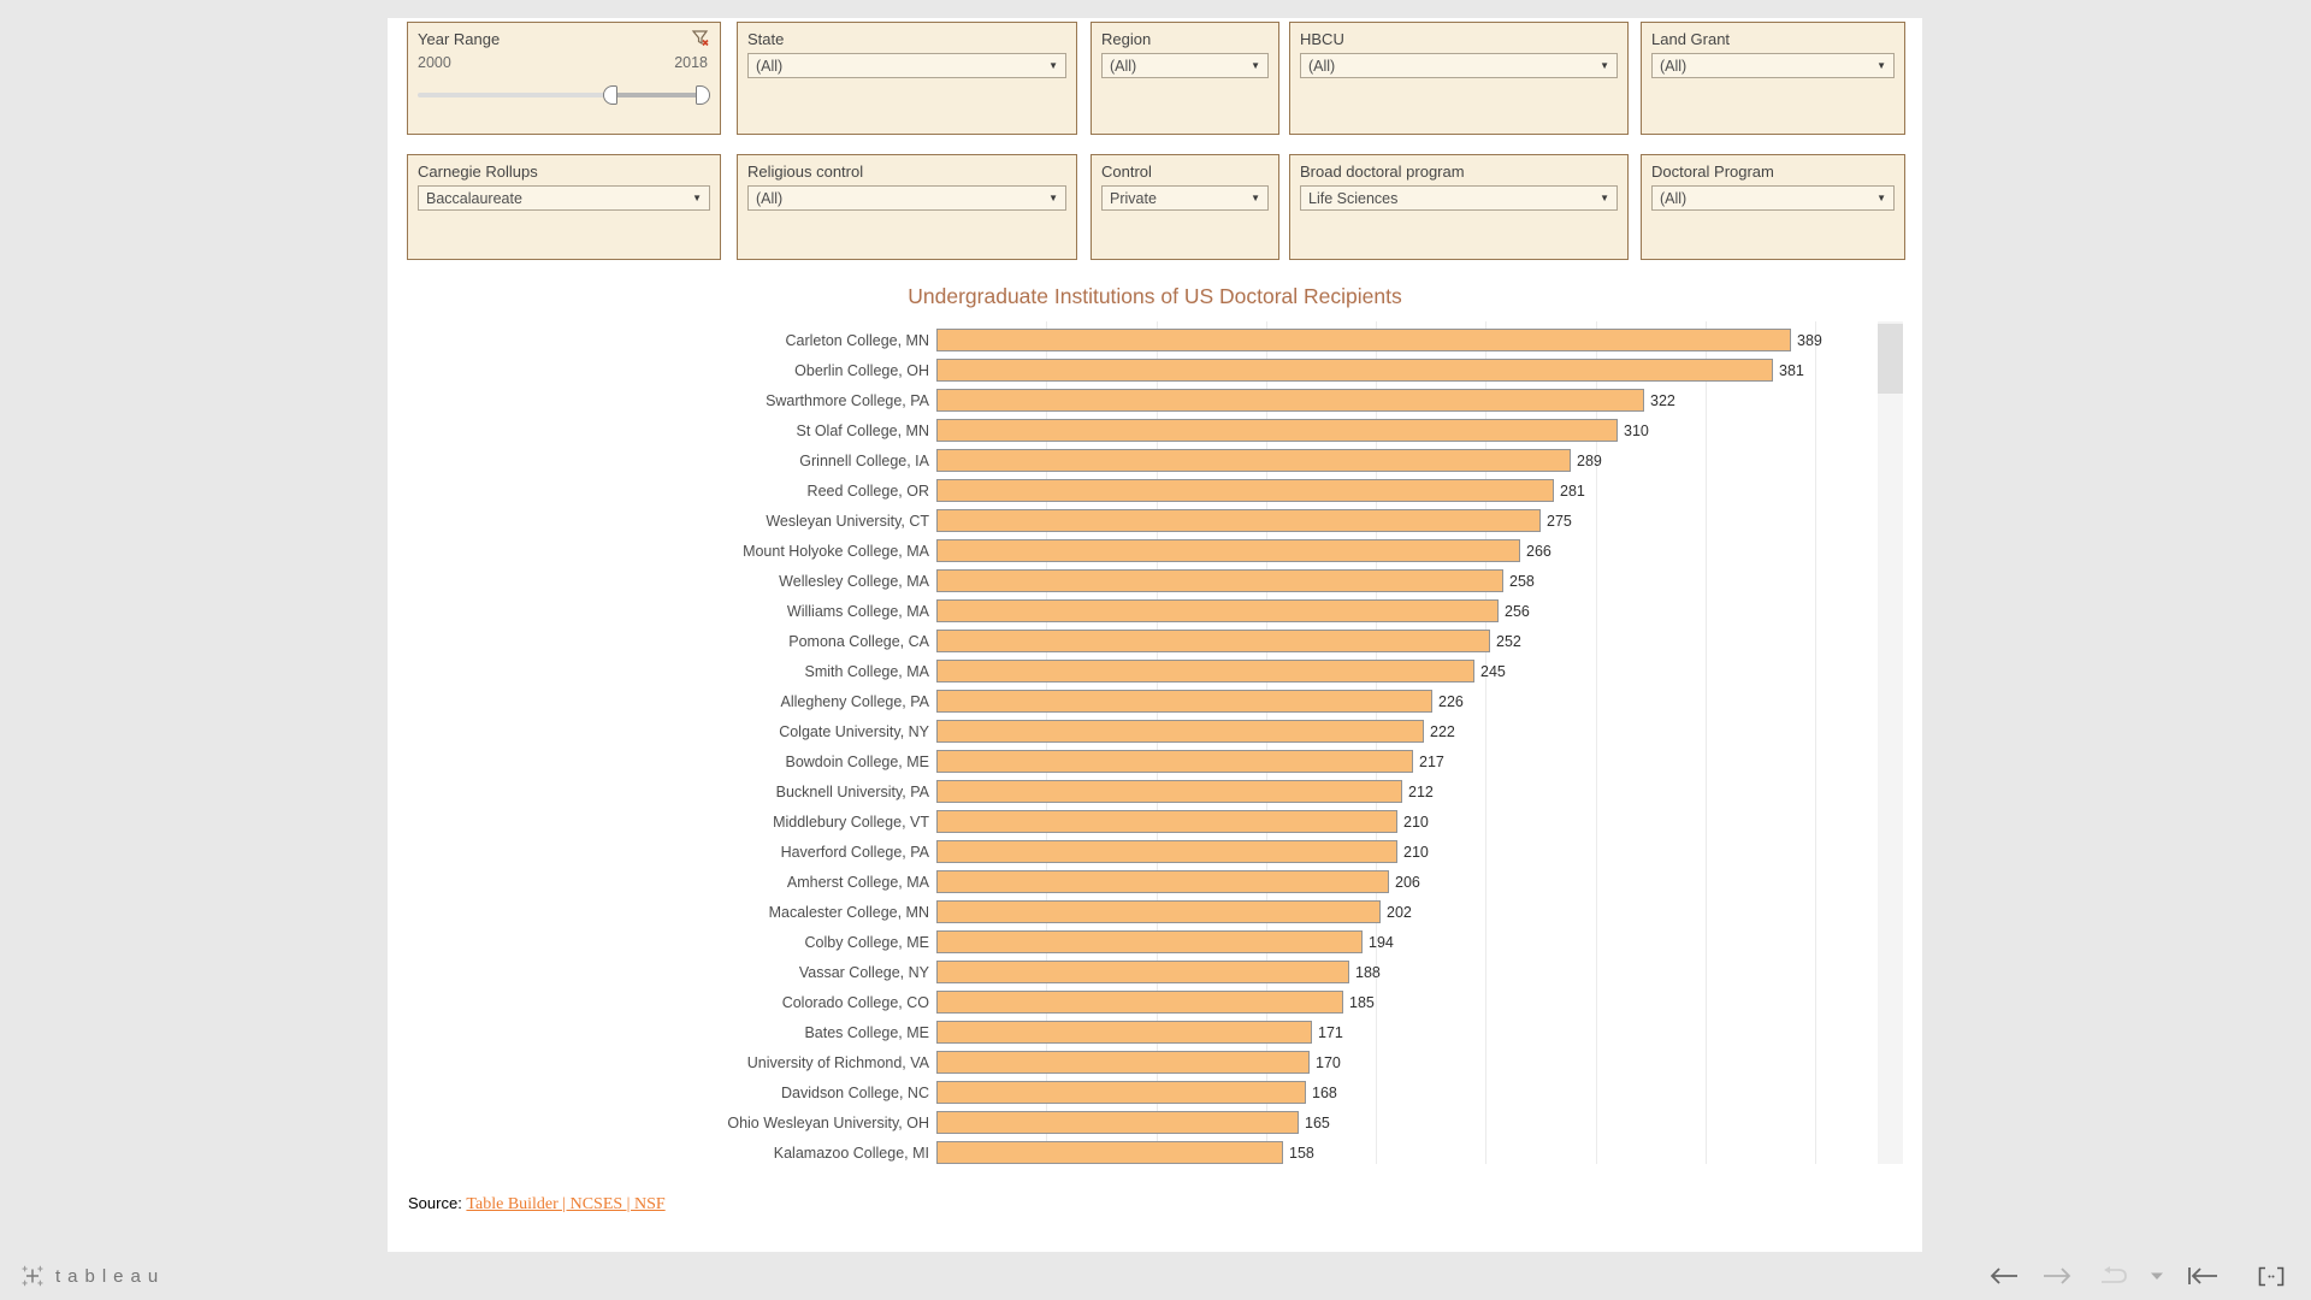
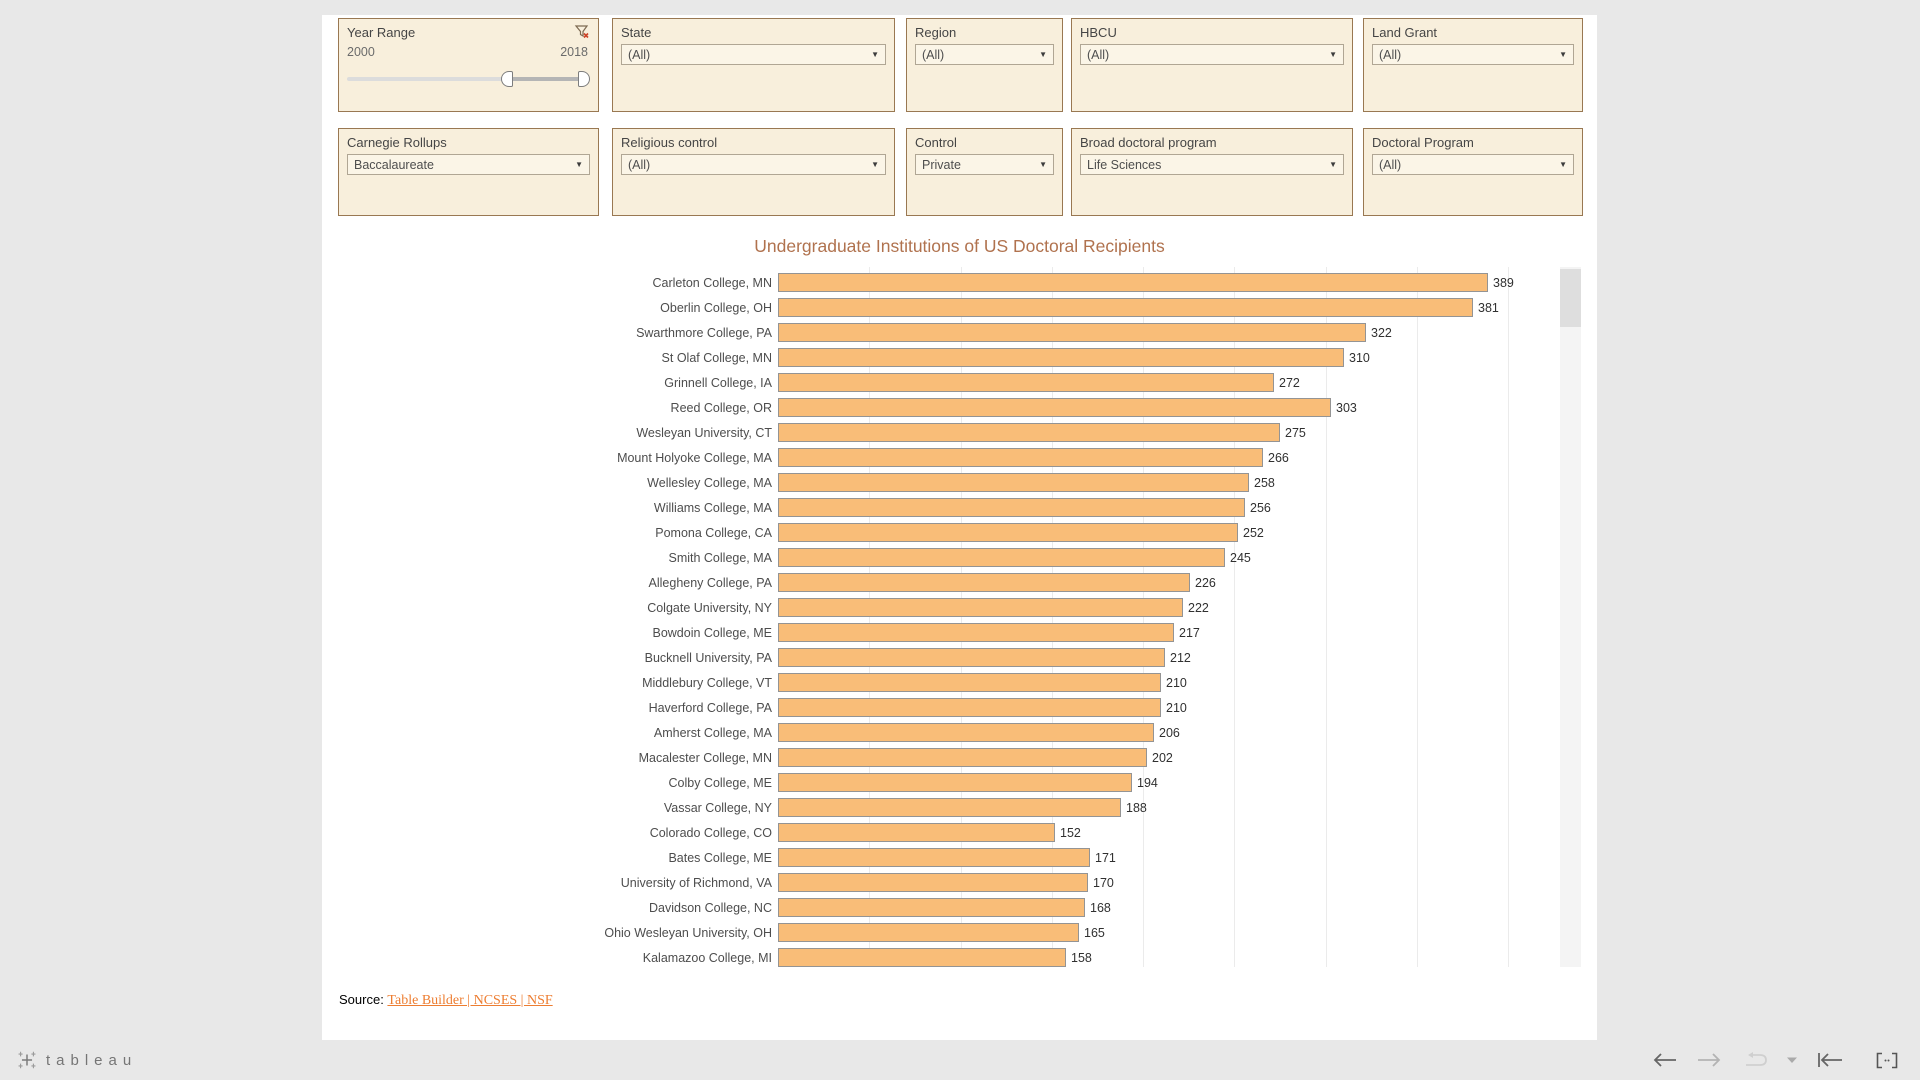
Grinnell College, IA: 289 -> 272
Reed College, OR: 281 -> 303
Colorado College, CO: 185 -> 152
